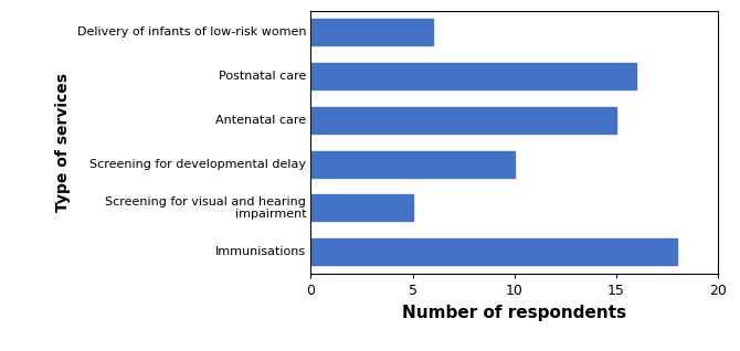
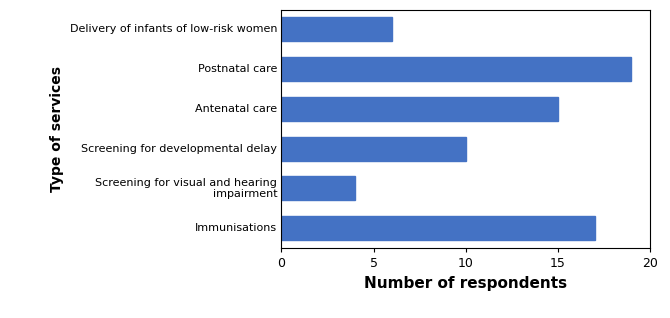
Postnatal care: 16 -> 19
Screening for visual and hearing impairment: 5 -> 4
Immunisations: 18 -> 17
